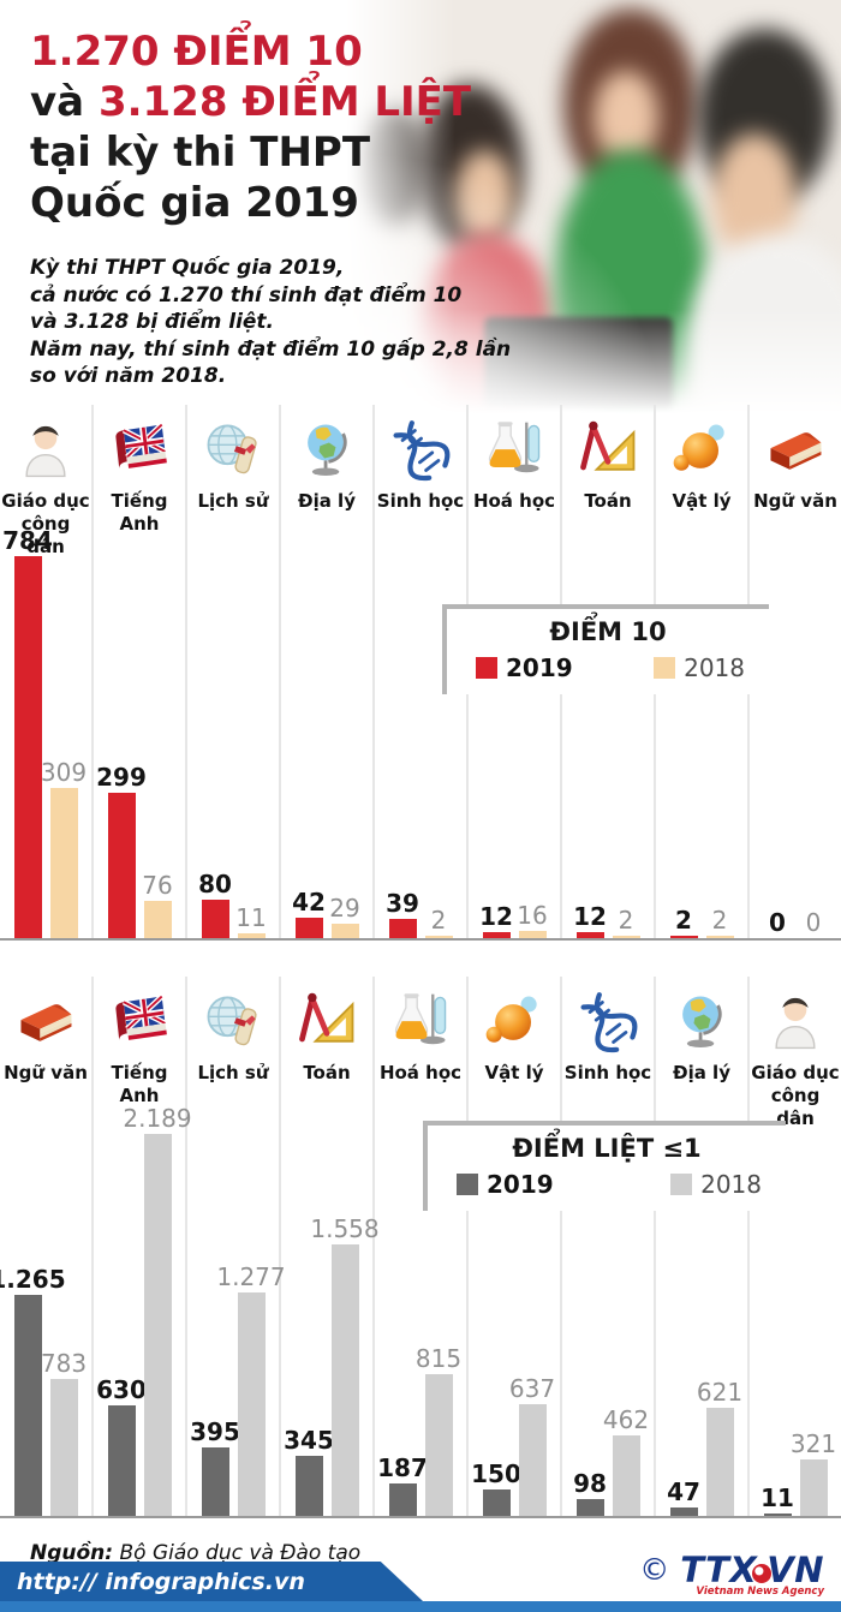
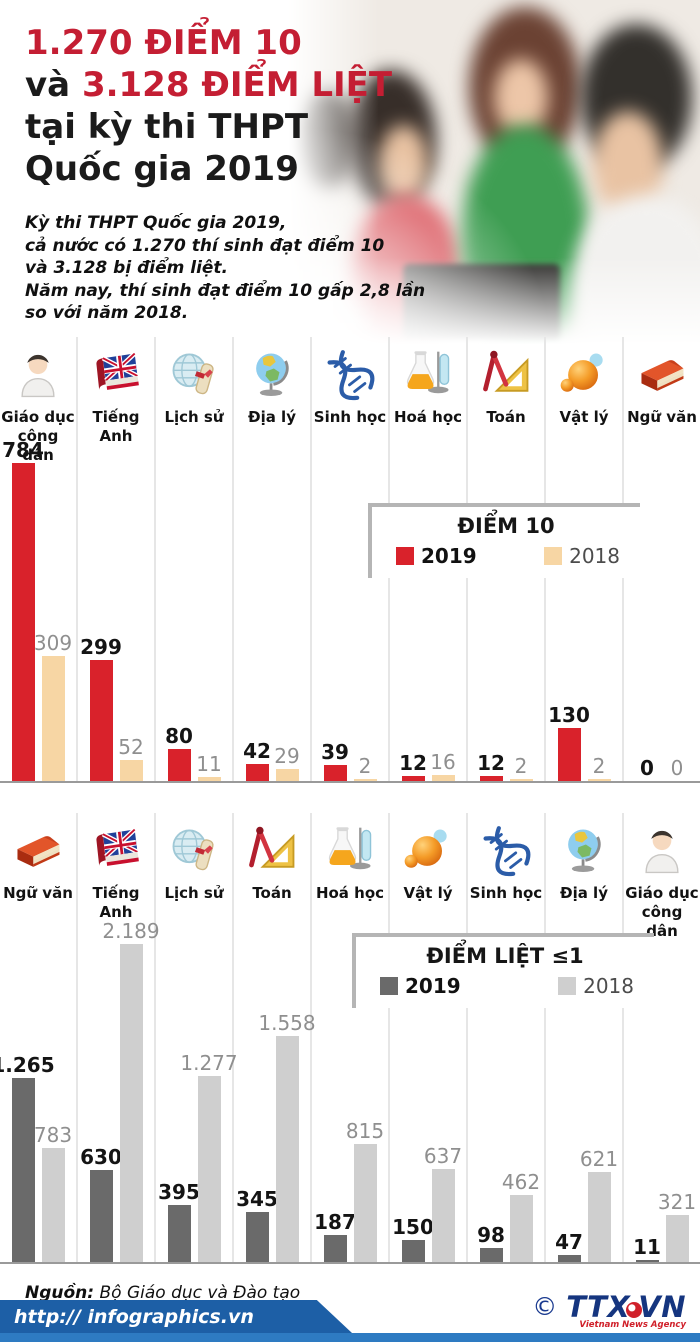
ĐIỂM 10/2018/Tiếng Anh: 76 -> 52
ĐIỂM 10/2019/Vật lý: 2 -> 130
